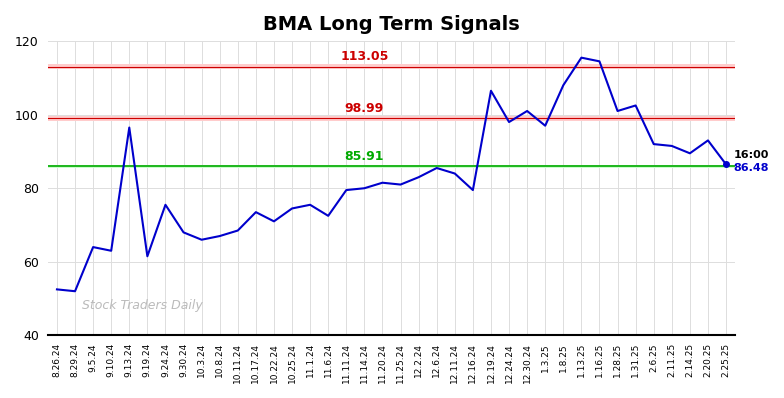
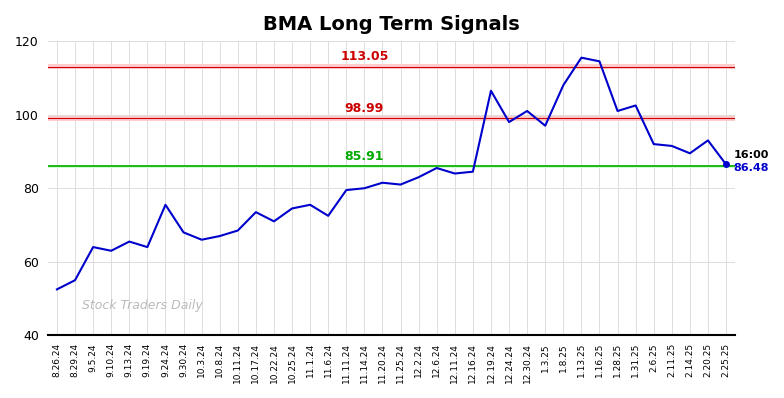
8.29.24: 52.0 -> 55.0
9.13.24: 96.5 -> 65.5
9.19.24: 61.5 -> 64.0
12.16.24: 79.5 -> 84.5
